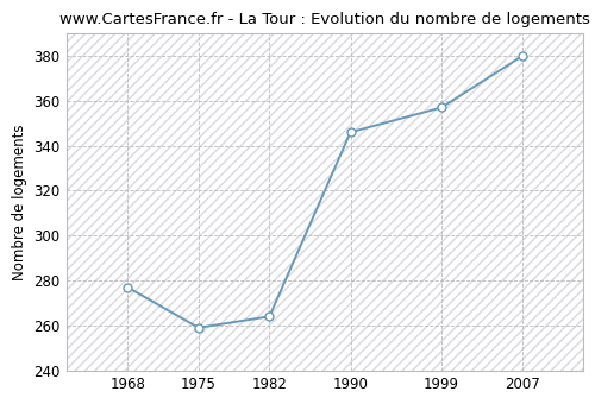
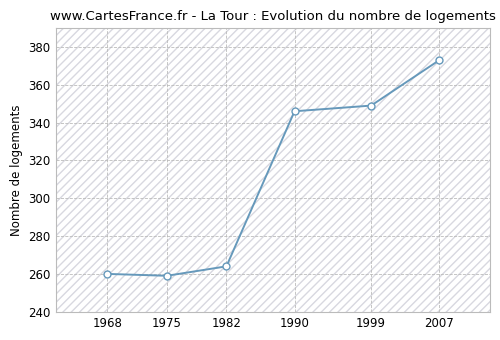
1968: 277 -> 260
1999: 357 -> 349
2007: 380 -> 373
